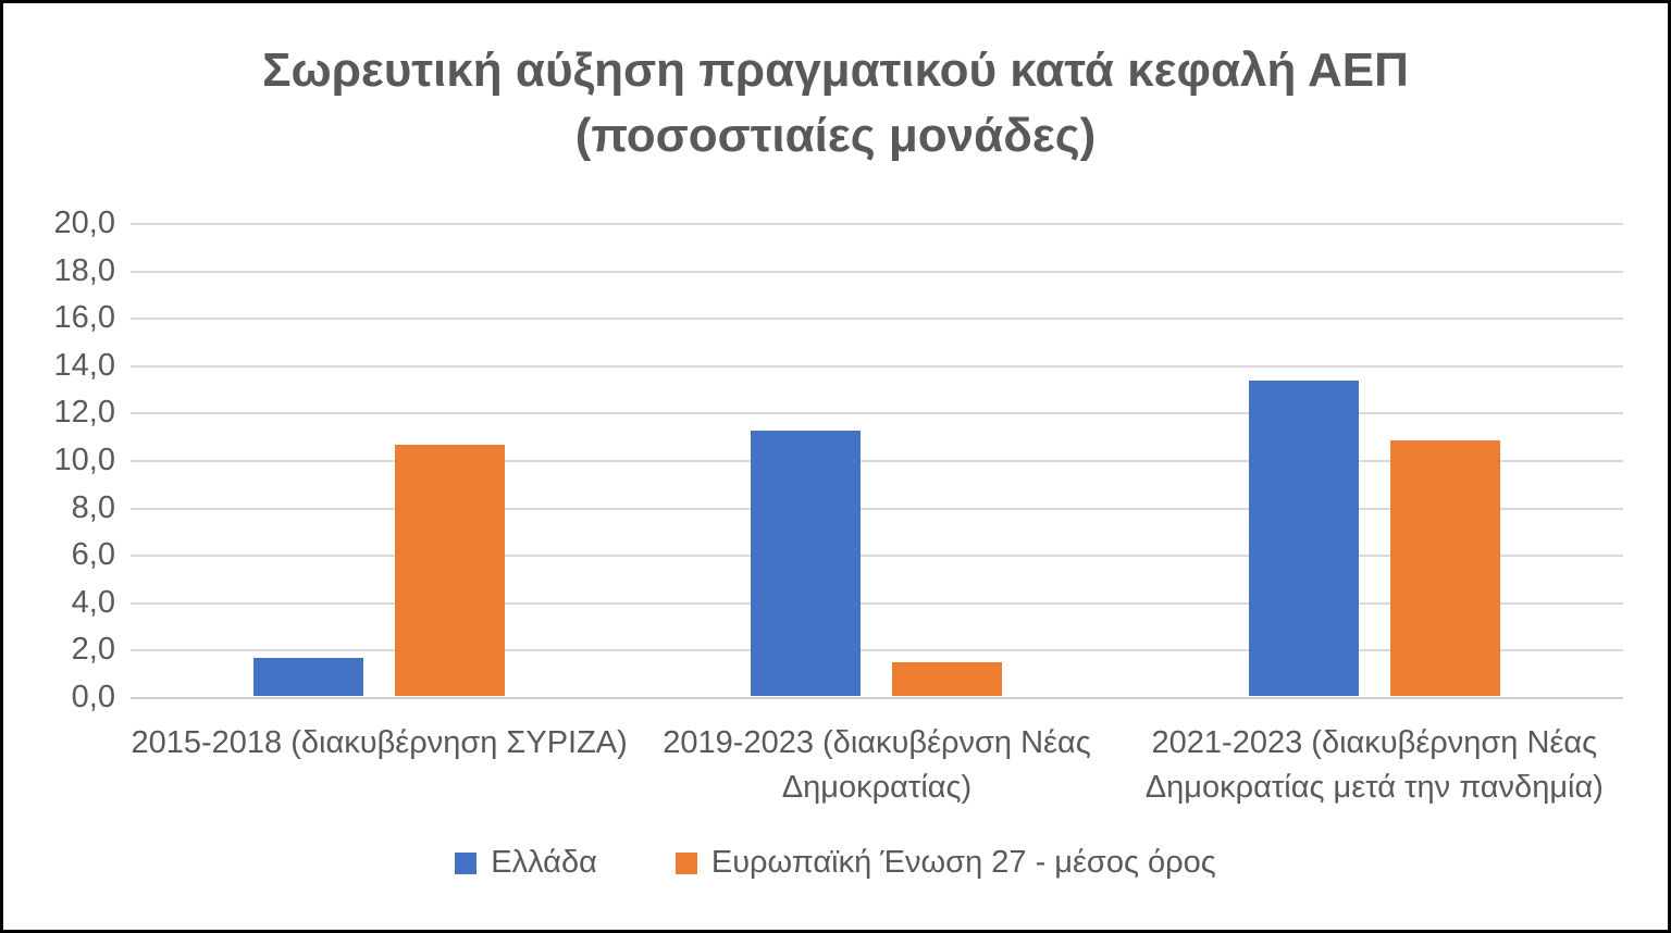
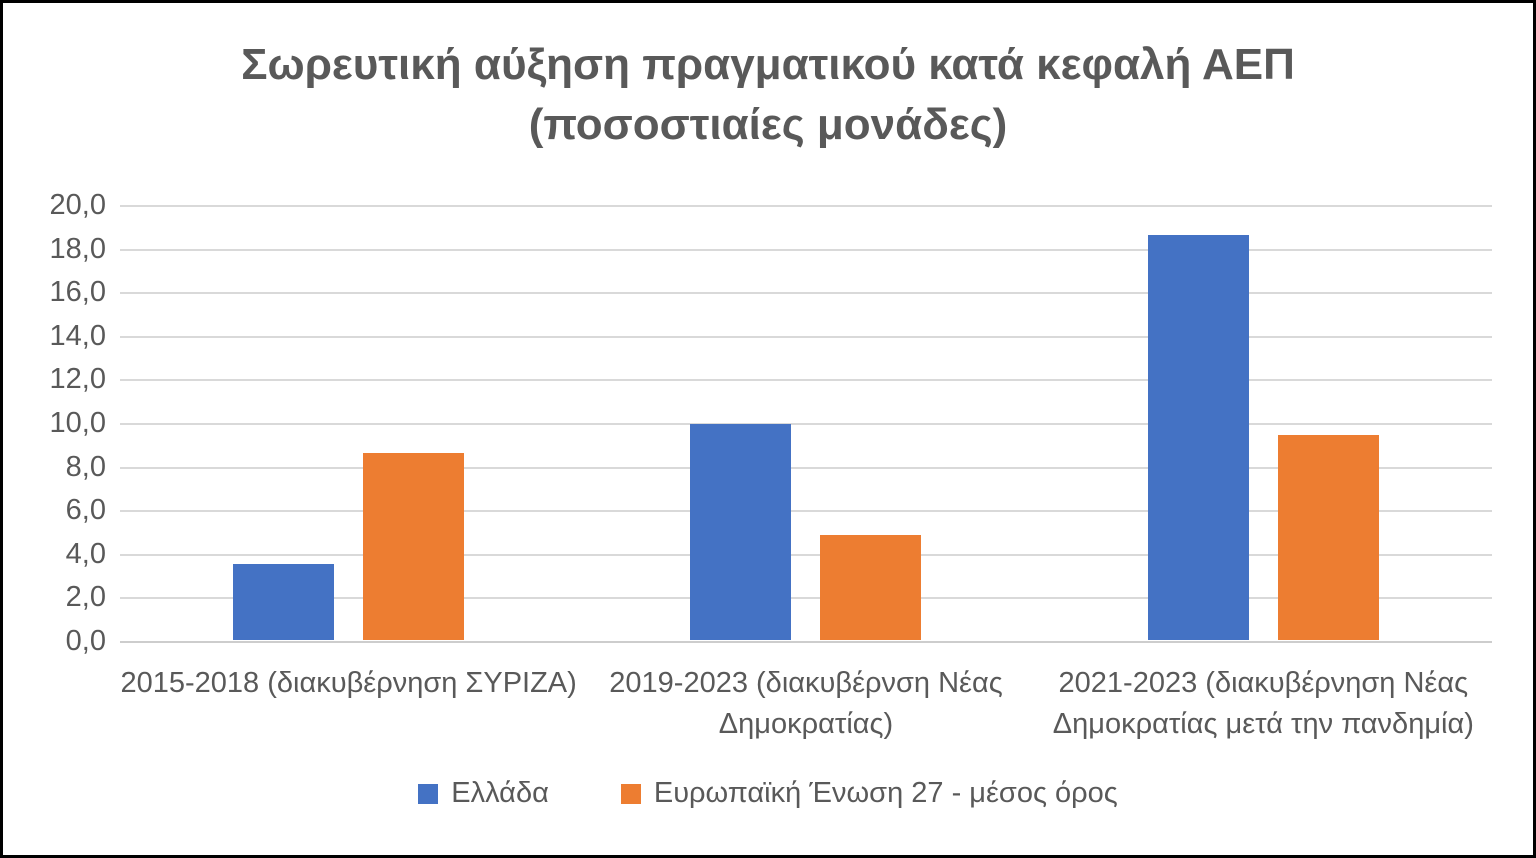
Ελλάδα/2015-2018 (διακυβέρνηση ΣΥΡΙΖΑ): 1,6 -> 3,5
Ευρωπαϊκή Ένωση 27 - μέσος όρος/2015-2018 (διακυβέρνηση ΣΥΡΙΖΑ): 10,6 -> 8,6
Ελλάδα/2019-2023 (διακυβέρνση Νέας Δημοκρατίας): 11,2 -> 9,9
Ευρωπαϊκή Ένωση 27 - μέσος όρος/2019-2023 (διακυβέρνση Νέας Δημοκρατίας): 1,4 -> 4,8
Ελλάδα/2021-2023 (διακυβέρνηση Νέας Δημοκρατίας μετά την πανδημία): 13,3 -> 18,6
Ευρωπαϊκή Ένωση 27 - μέσος όρος/2021-2023 (διακυβέρνηση Νέας Δημοκρατίας μετά την πανδημία): 10,8 -> 9,4
